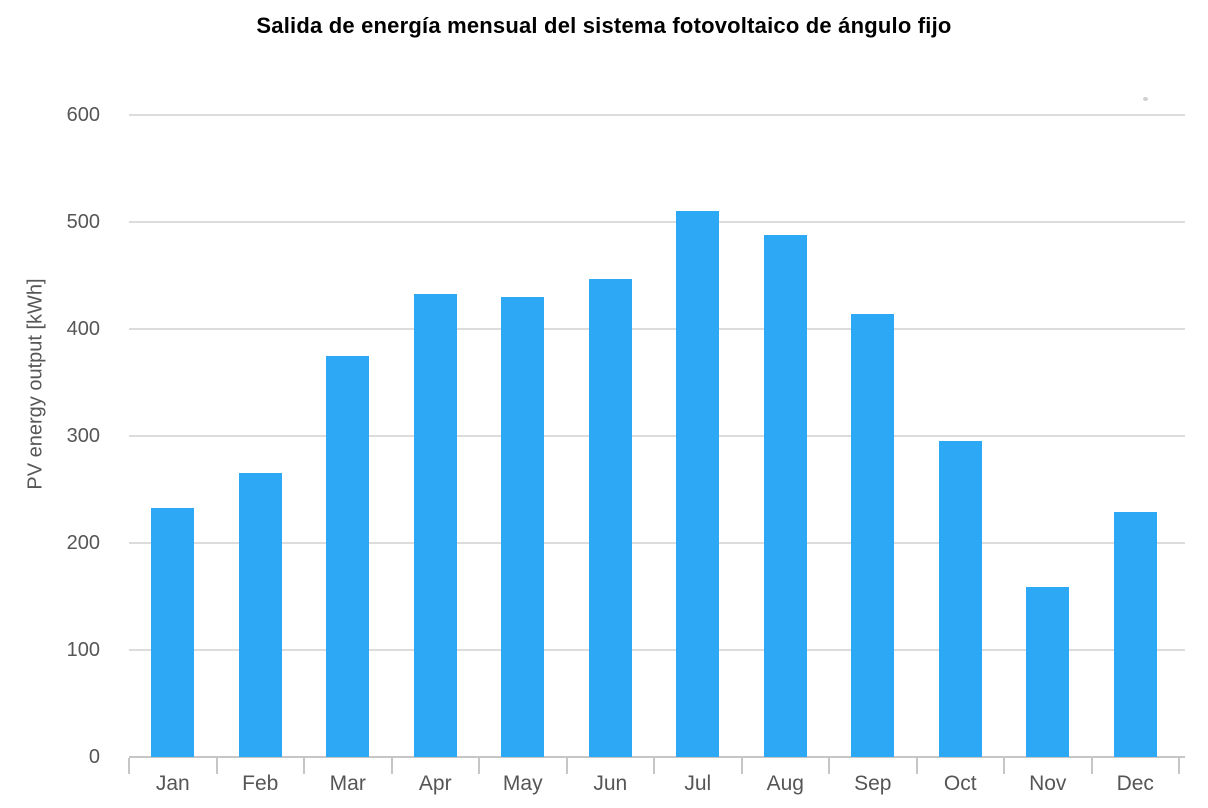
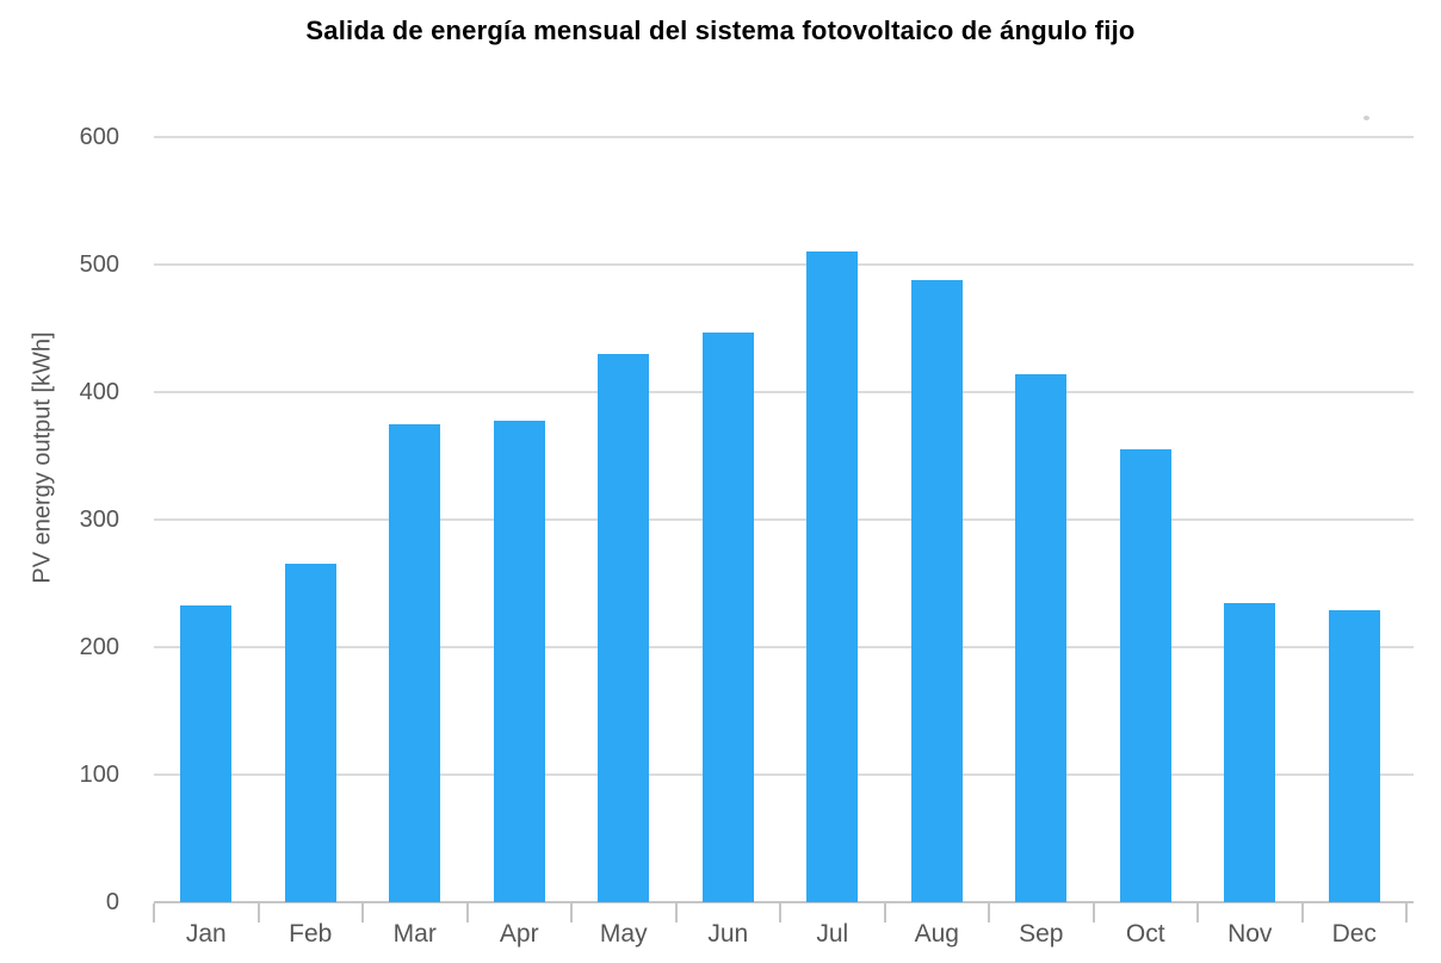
Apr: 433 -> 378
Oct: 295 -> 355
Nov: 159 -> 235
